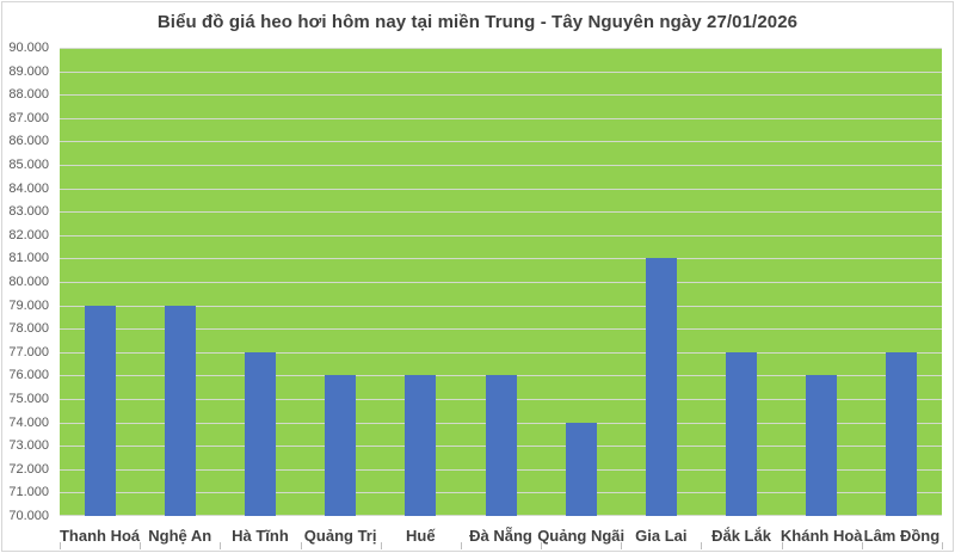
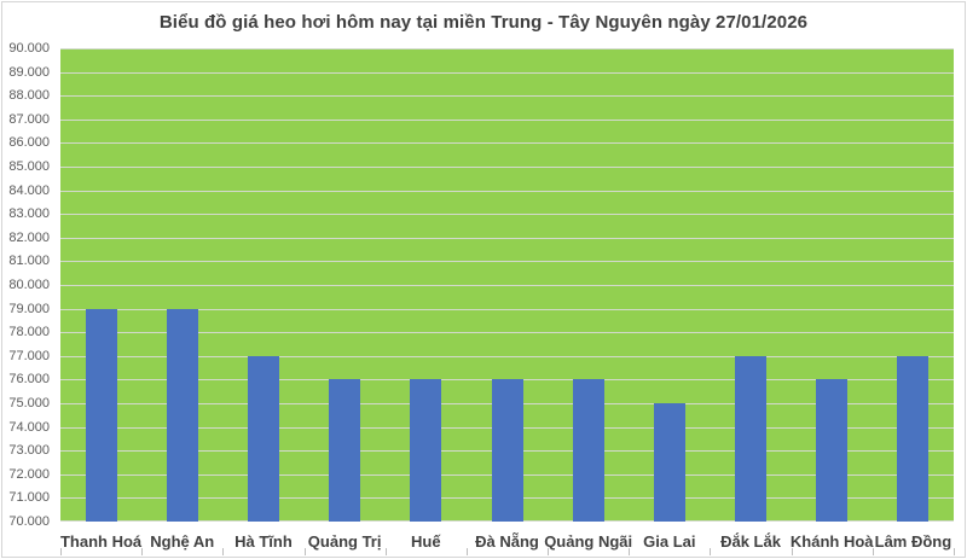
Quảng Ngãi: 74000 -> 76000
Gia Lai: 81000 -> 75000
